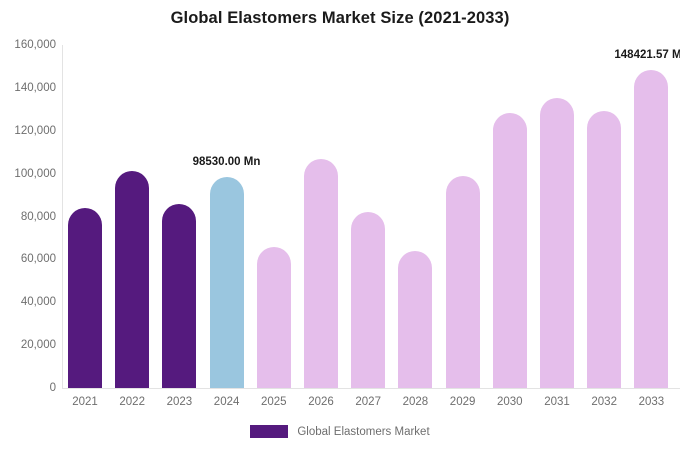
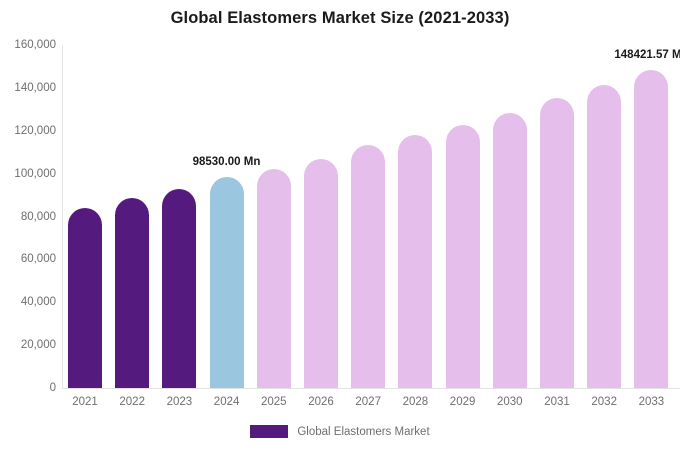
2022: 101000 -> 89000
2023: 86000 -> 93000
2025: 66000 -> 102000
2027: 82000 -> 113000
2028: 64000 -> 118000
2029: 99000 -> 123000
2032: 129000 -> 141000
